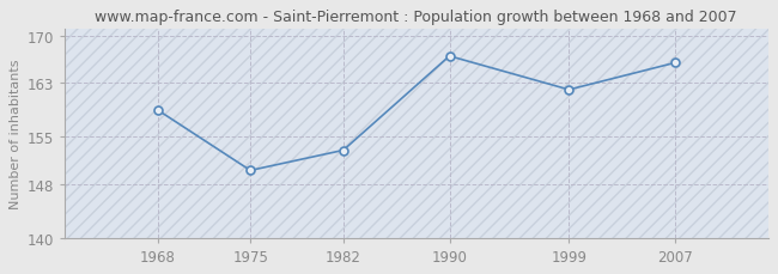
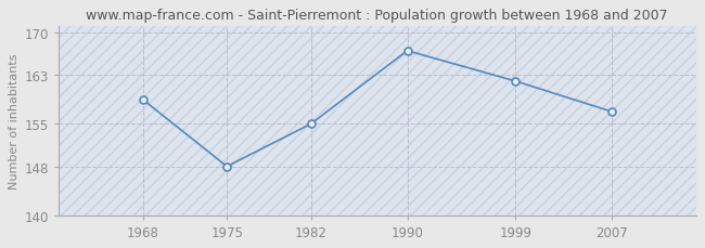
1975: 150 -> 148
1982: 153 -> 155
2007: 166 -> 157
